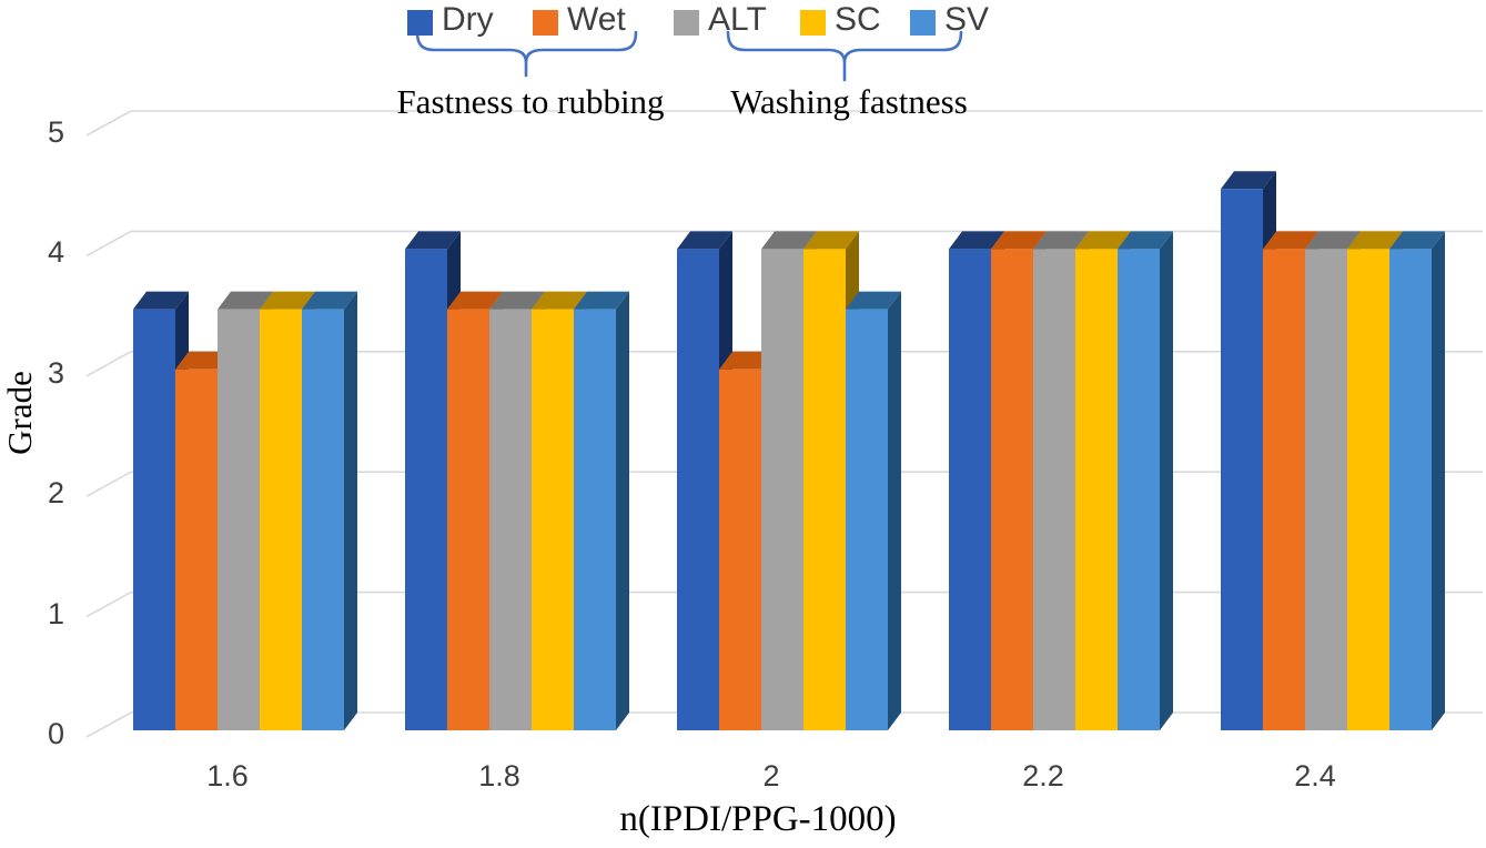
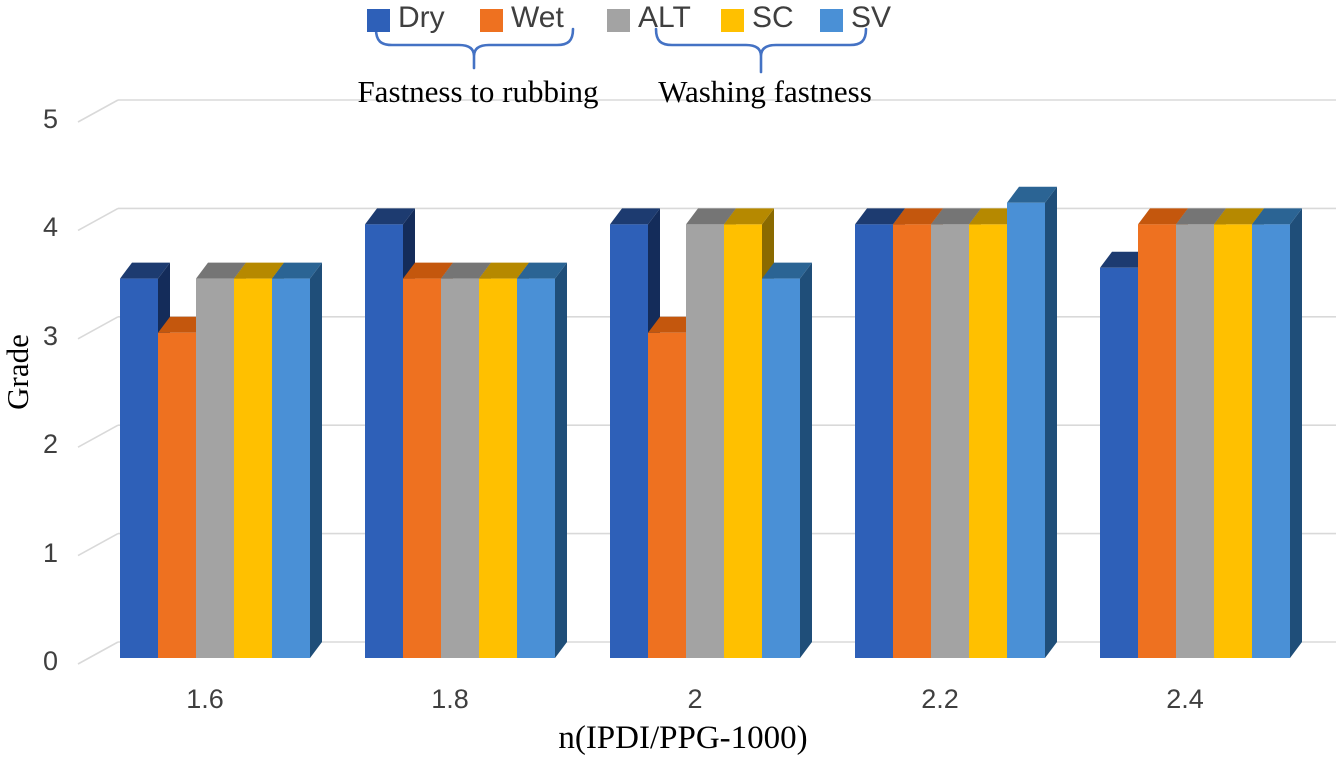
SV/2.2: 4.0 -> 4.2
Dry/2.4: 4.5 -> 3.6
